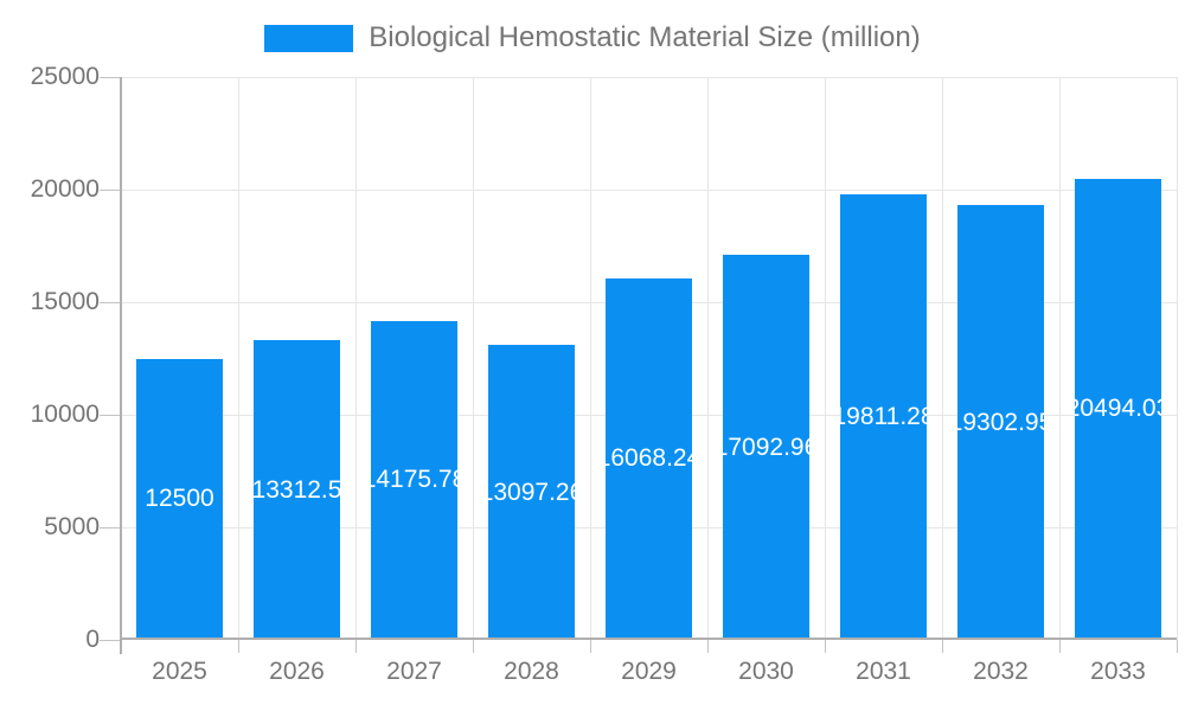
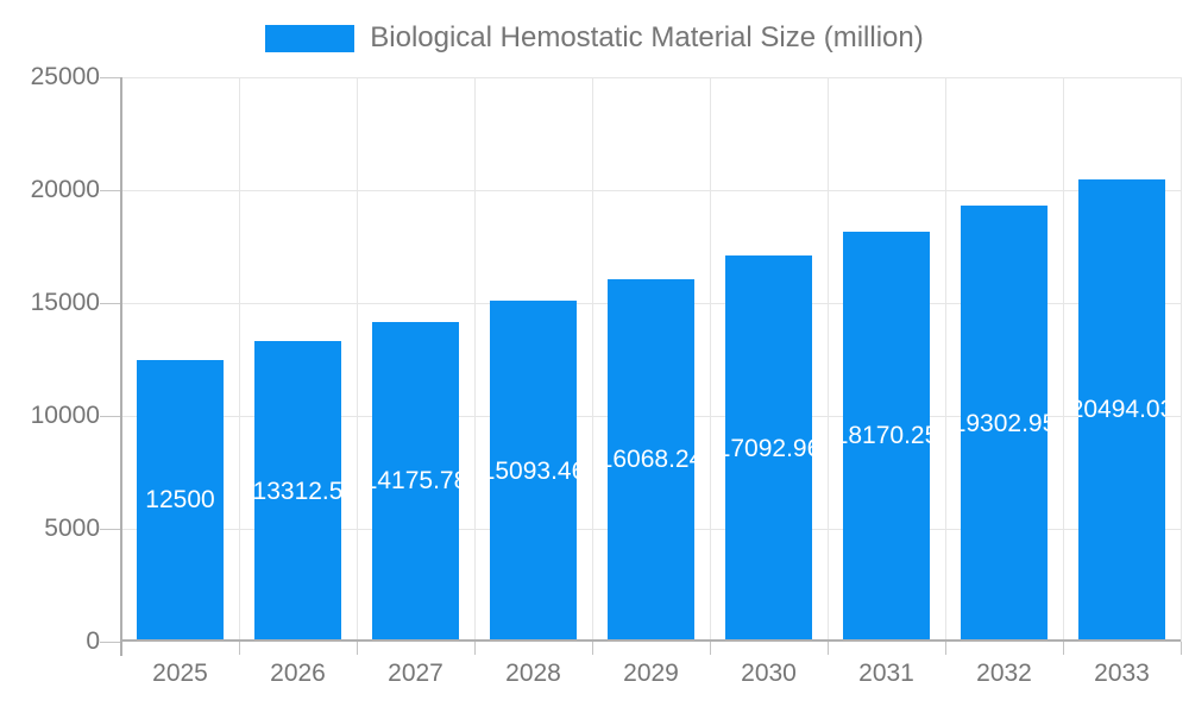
2028: 13097.26 -> 15093.46
2031: 19811.28 -> 18170.25
